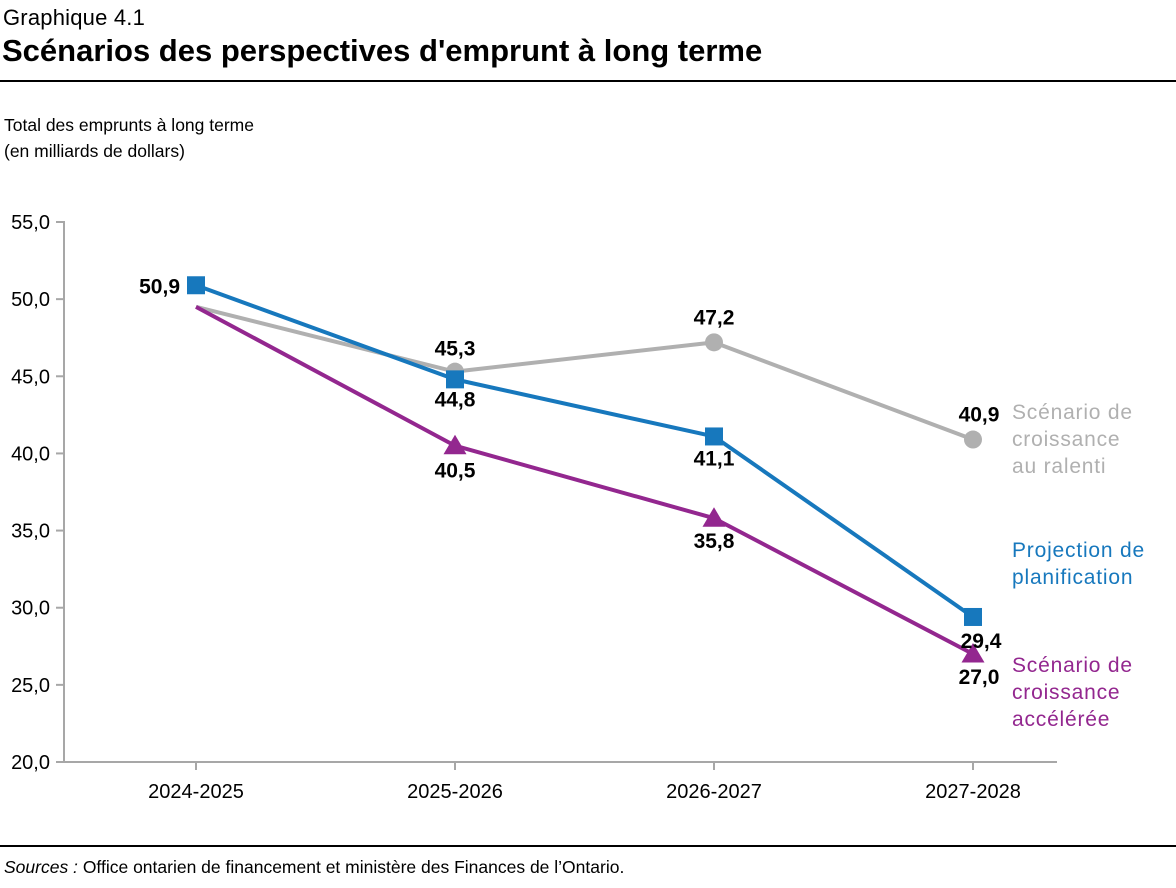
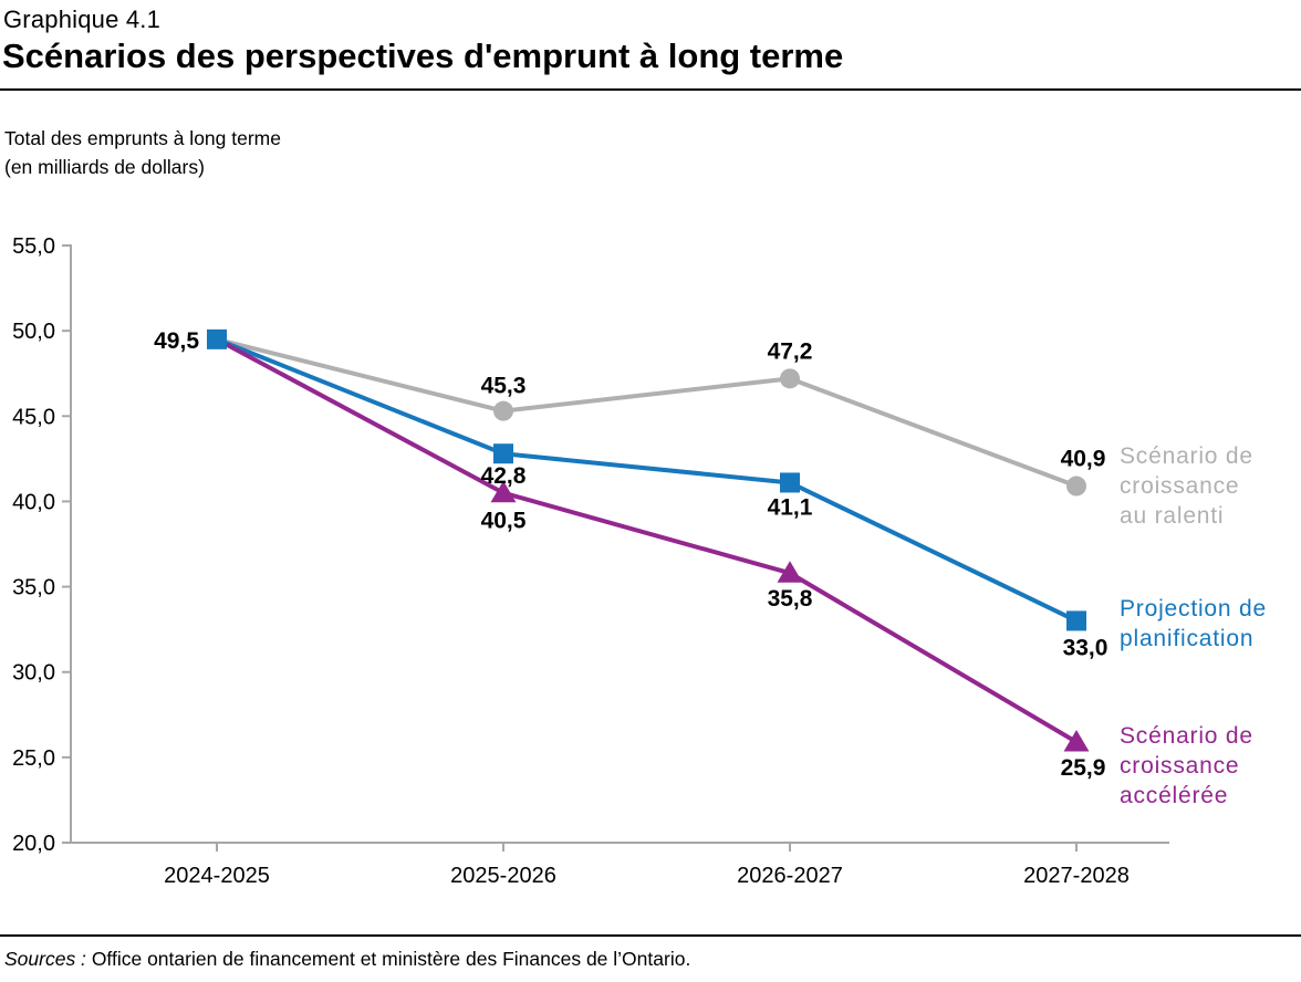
Projection de planification/2024-2025: 50,9 -> 49,5
Projection de planification/2025-2026: 44,8 -> 42,8
Projection de planification/2027-2028: 29,4 -> 33,0
Scénario de croissance accélérée/2027-2028: 27,0 -> 25,9
